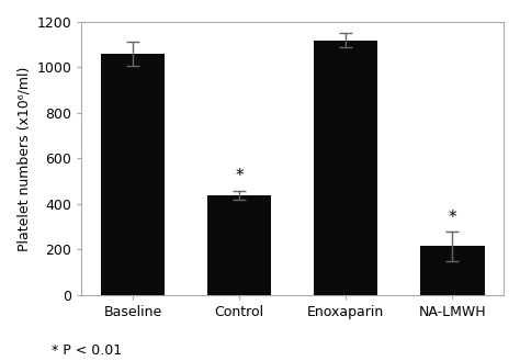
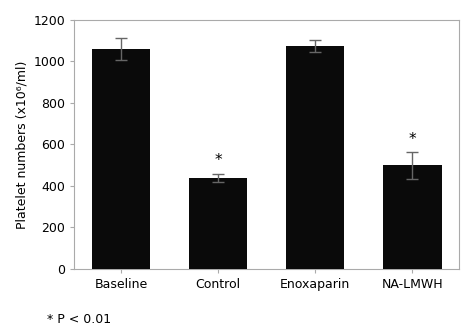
Enoxaparin: 1120 -> 1075
NA-LMWH: 215 -> 500
